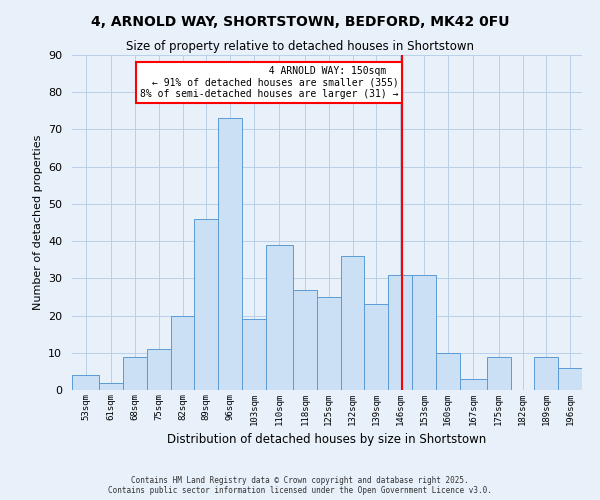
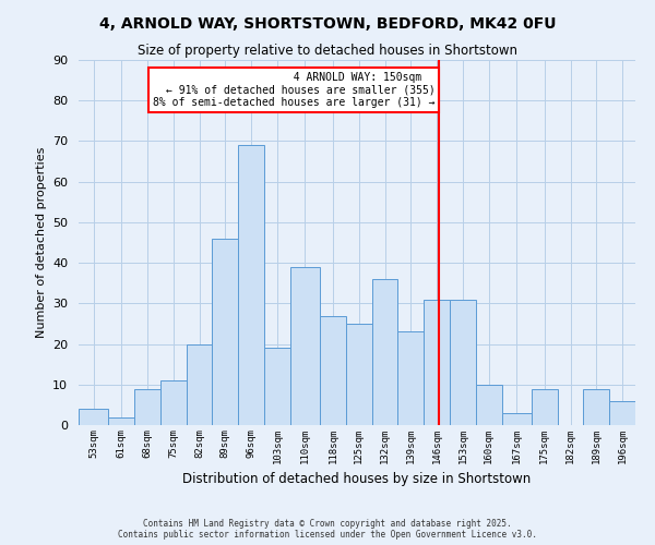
96sqm: 73 -> 69
